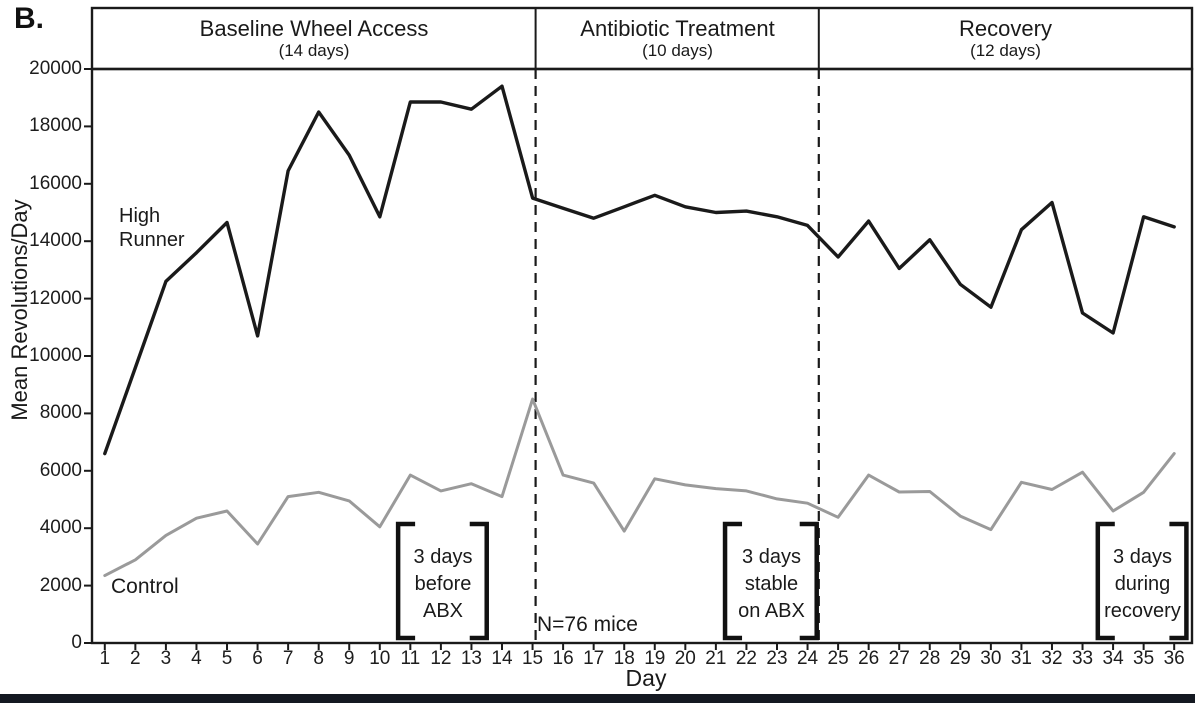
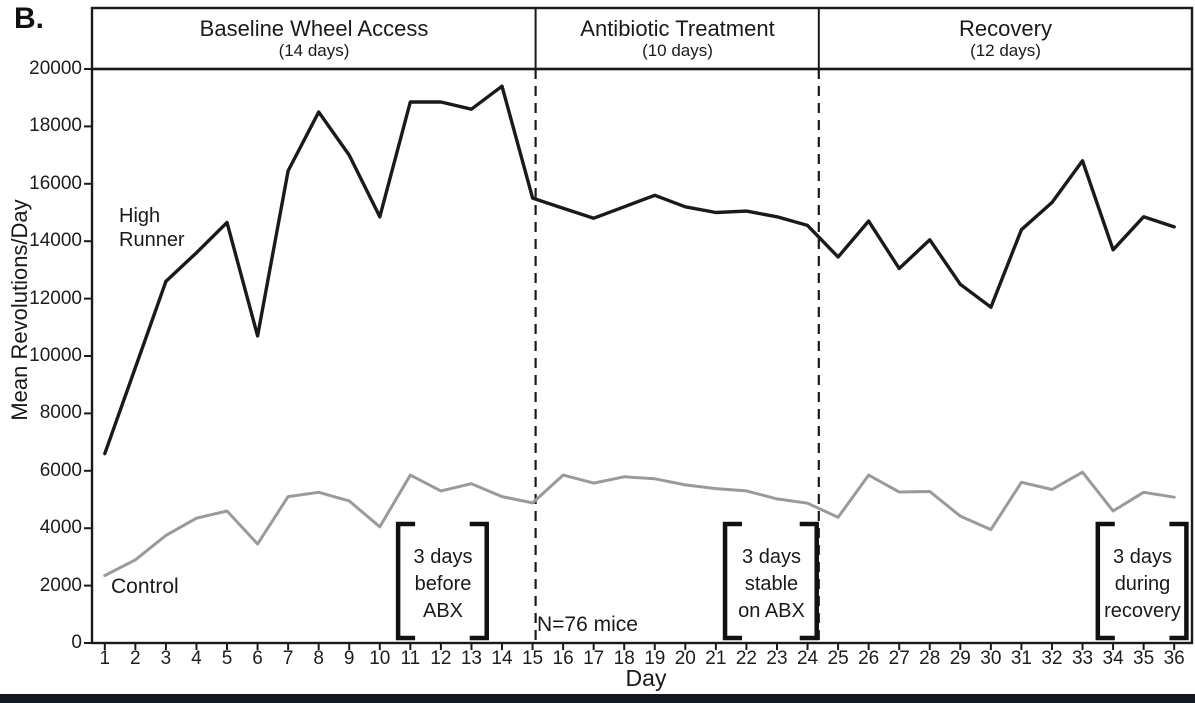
Control/15: 8500 -> 4900
Control/18: 3900 -> 5800
High Runner/33: 11500 -> 16800
High Runner/34: 10800 -> 13700
Control/36: 6600 -> 5100
